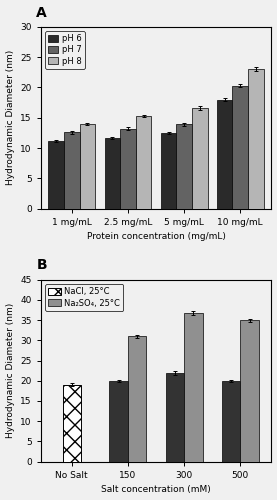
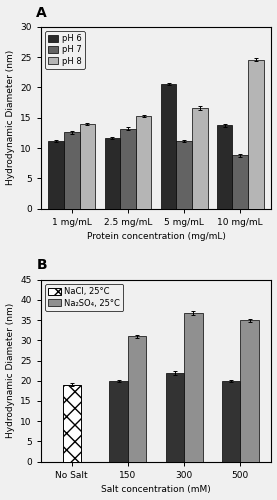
pH 6/5 mg/mL: 12.5 -> 20.6
pH 7/5 mg/mL: 13.9 -> 11.2
pH 6/10 mg/mL: 18.0 -> 13.8
pH 7/10 mg/mL: 20.3 -> 8.8
pH 8/10 mg/mL: 23.0 -> 24.6
